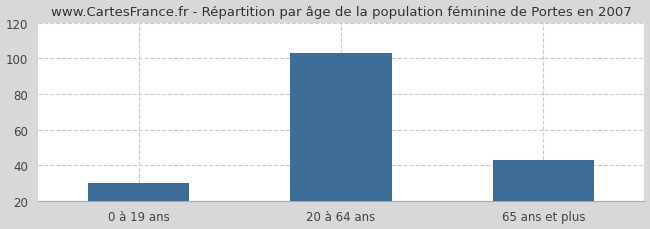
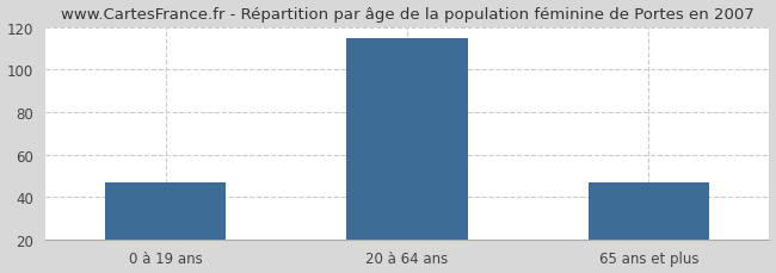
0 à 19 ans: 30 -> 47
20 à 64 ans: 103 -> 115
65 ans et plus: 43 -> 47
